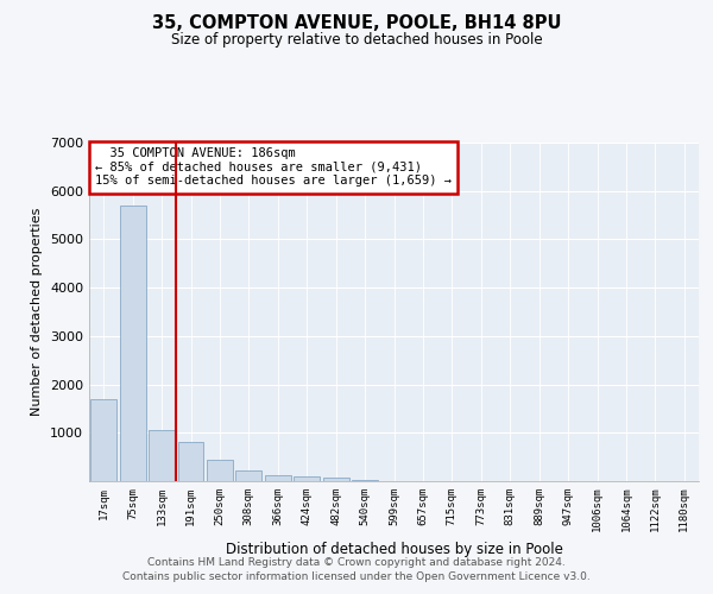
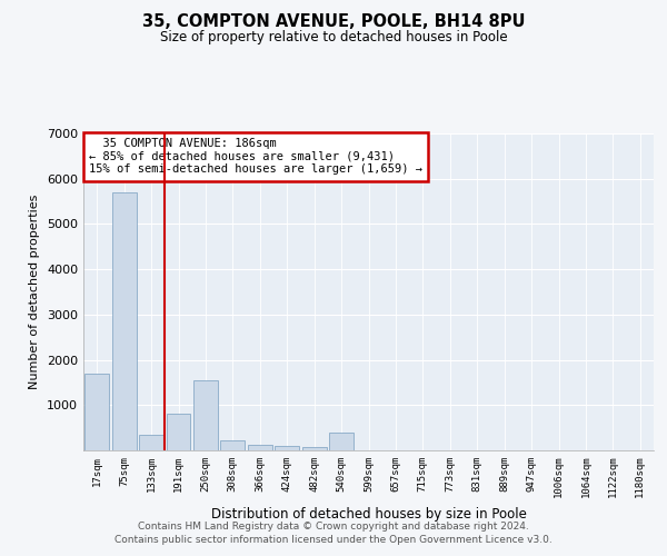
133sqm: 1050 -> 350
250sqm: 450 -> 1550
540sqm: 30 -> 400
